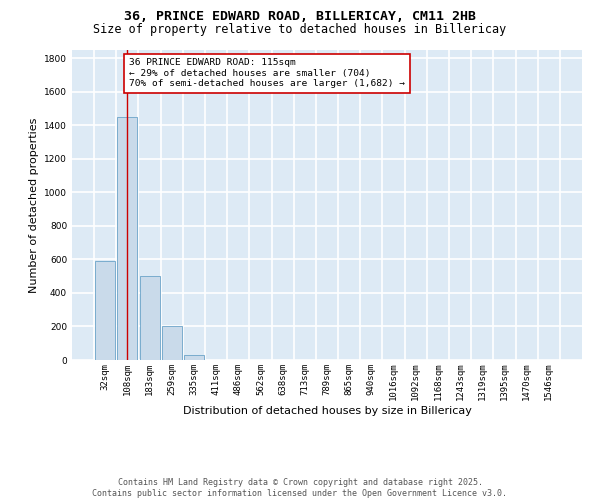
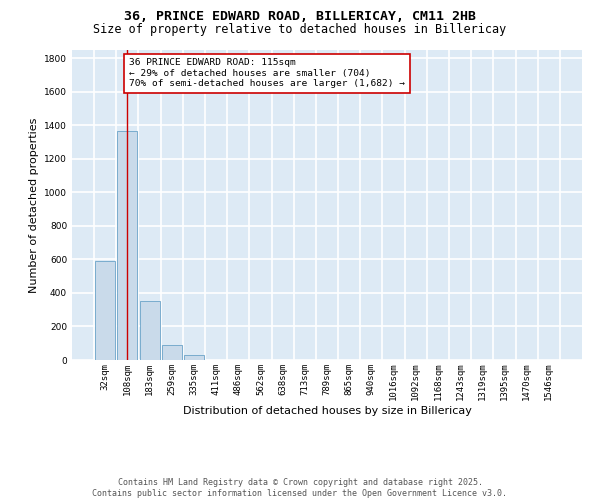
108sqm: 1450 -> 1360
183sqm: 500 -> 360
259sqm: 200 -> 90
